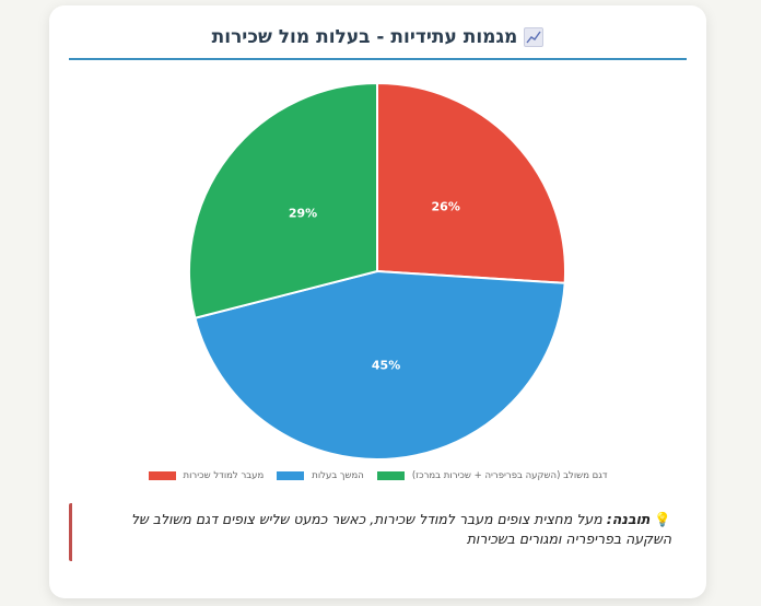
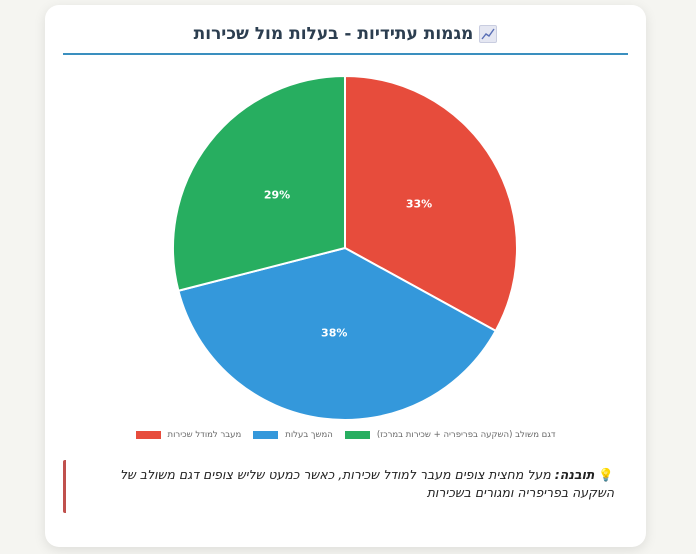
מעבר למודל שכירות: 26% -> 33%
המשך בעלות: 45% -> 38%
